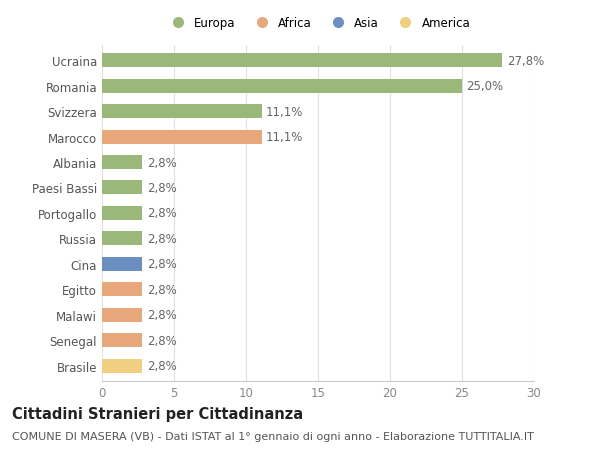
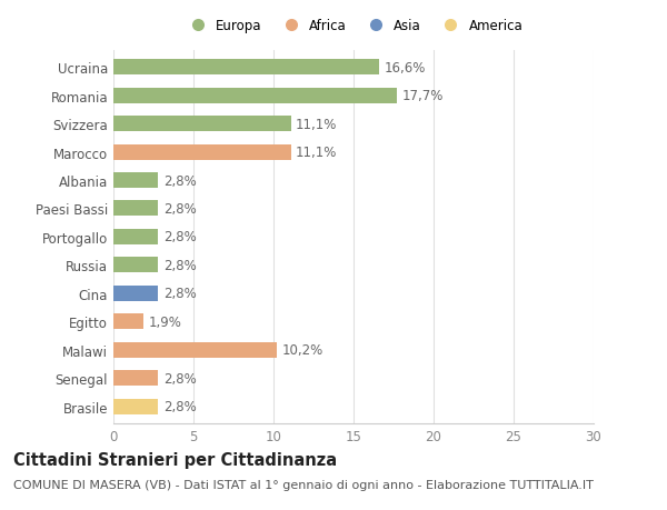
Ucraina: 27,8% -> 16,6%
Romania: 25,0% -> 17,7%
Egitto: 2,8% -> 1,9%
Malawi: 2,8% -> 10,2%
